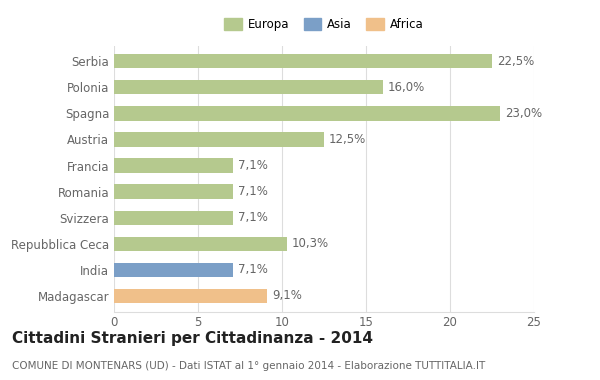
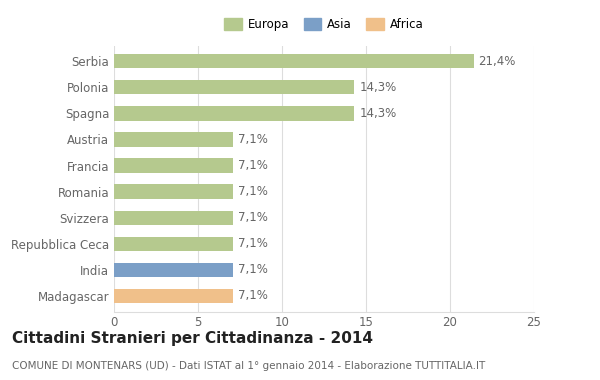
Serbia: 22,5% -> 21,4%
Polonia: 16,0% -> 14,3%
Spagna: 23,0% -> 14,3%
Austria: 12,5% -> 7,1%
Repubblica Ceca: 10,3% -> 7,1%
Madagascar: 9,1% -> 7,1%
